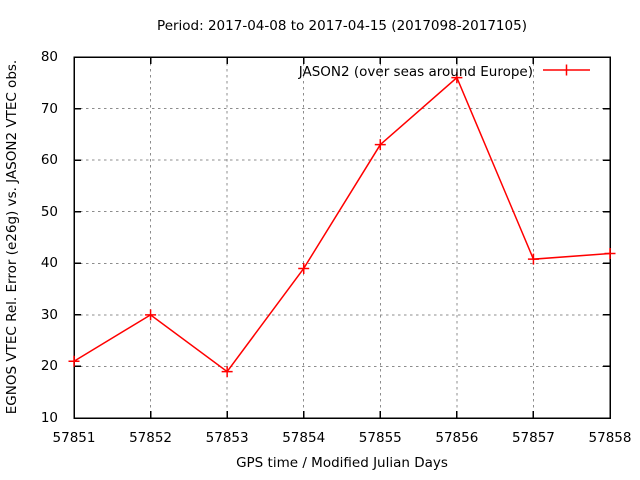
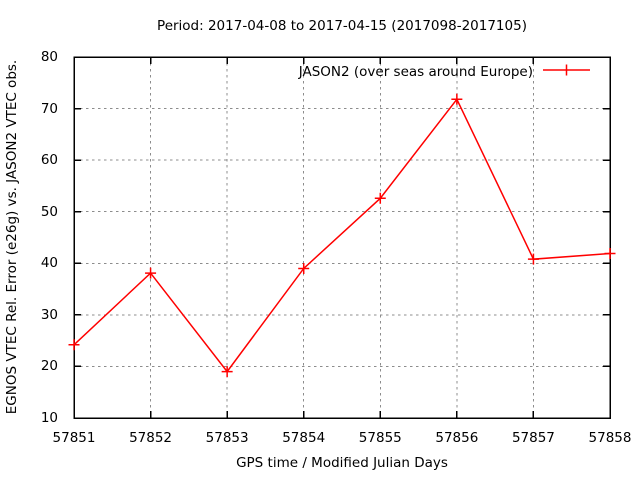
57851: 21 -> 24
57852: 30 -> 38
57855: 63 -> 53
57856: 76 -> 72
